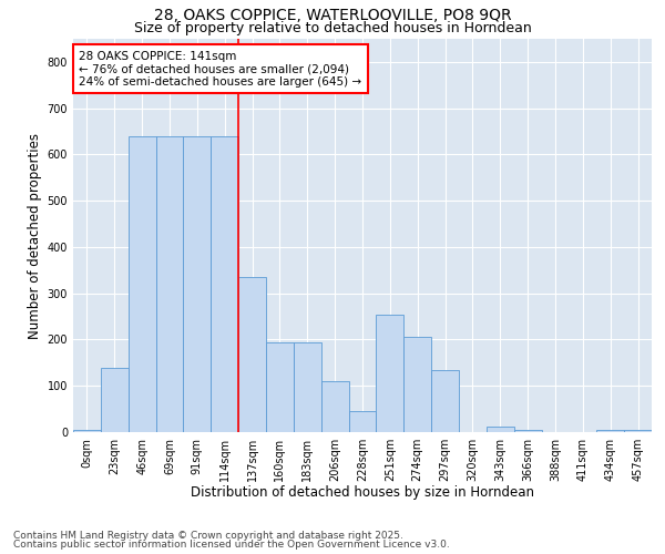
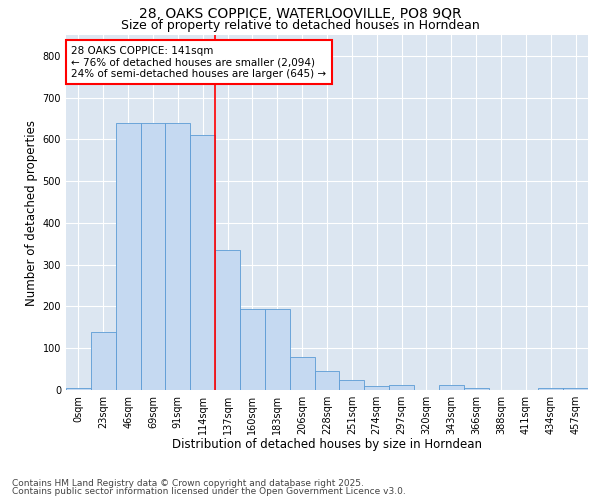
114sqm: 640 -> 610
206sqm: 110 -> 80
251sqm: 255 -> 25
274sqm: 205 -> 10
297sqm: 135 -> 13
